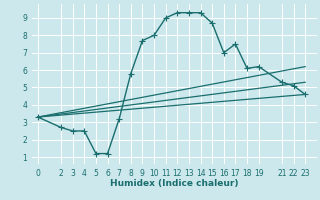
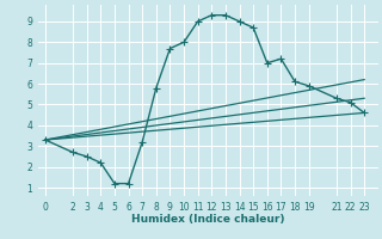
4: 2.5 -> 2.2
14: 9.3 -> 9.0
17: 7.5 -> 7.2
19: 6.2 -> 5.9
